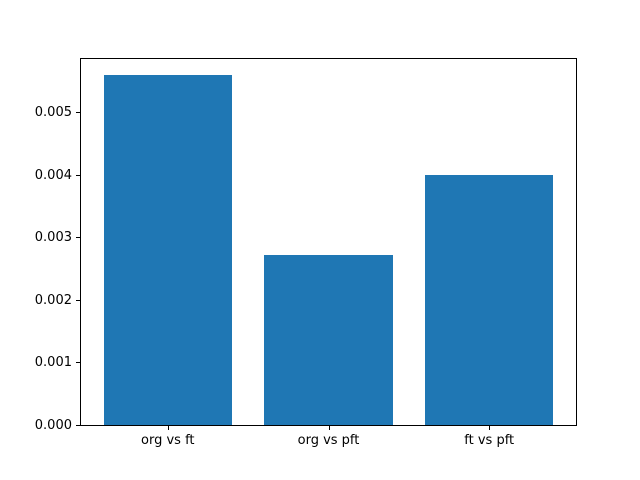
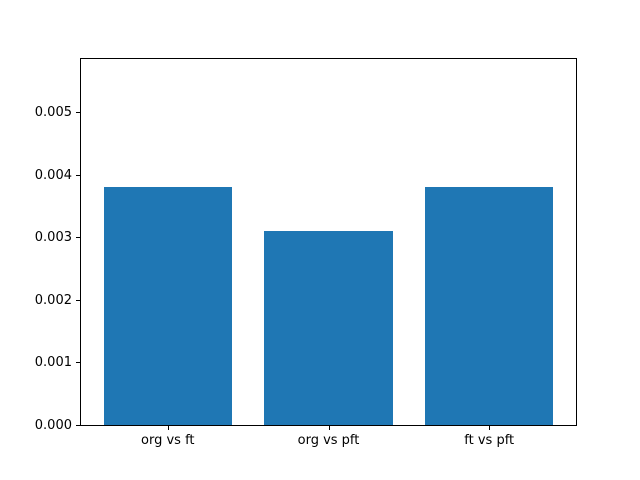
org vs ft: 0.0056 -> 0.0038
org vs pft: 0.0027 -> 0.0031
ft vs pft: 0.0040 -> 0.0038
